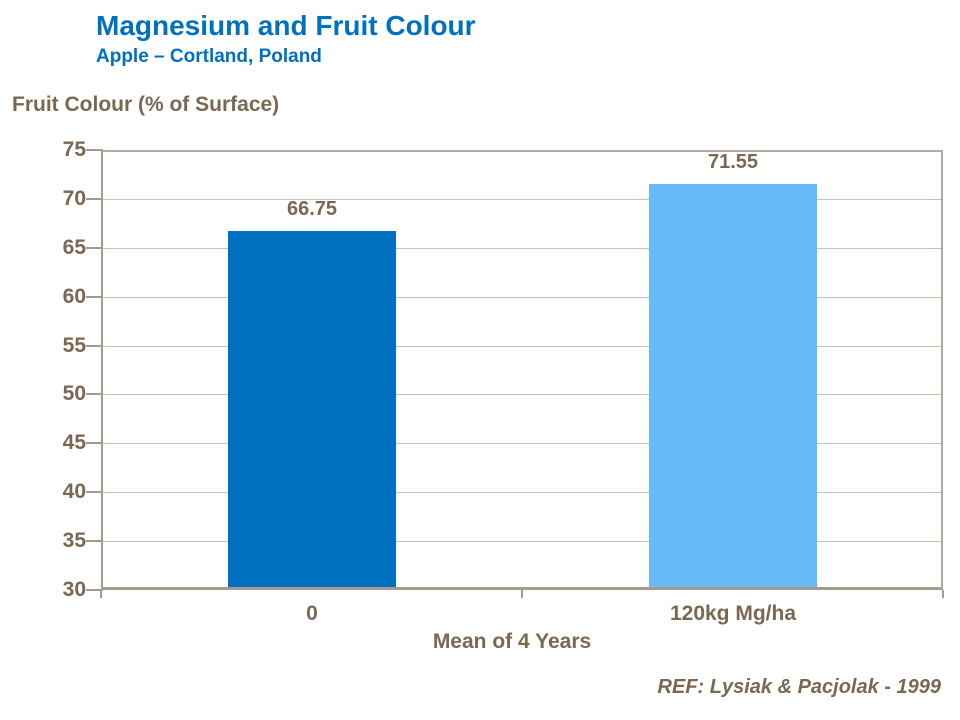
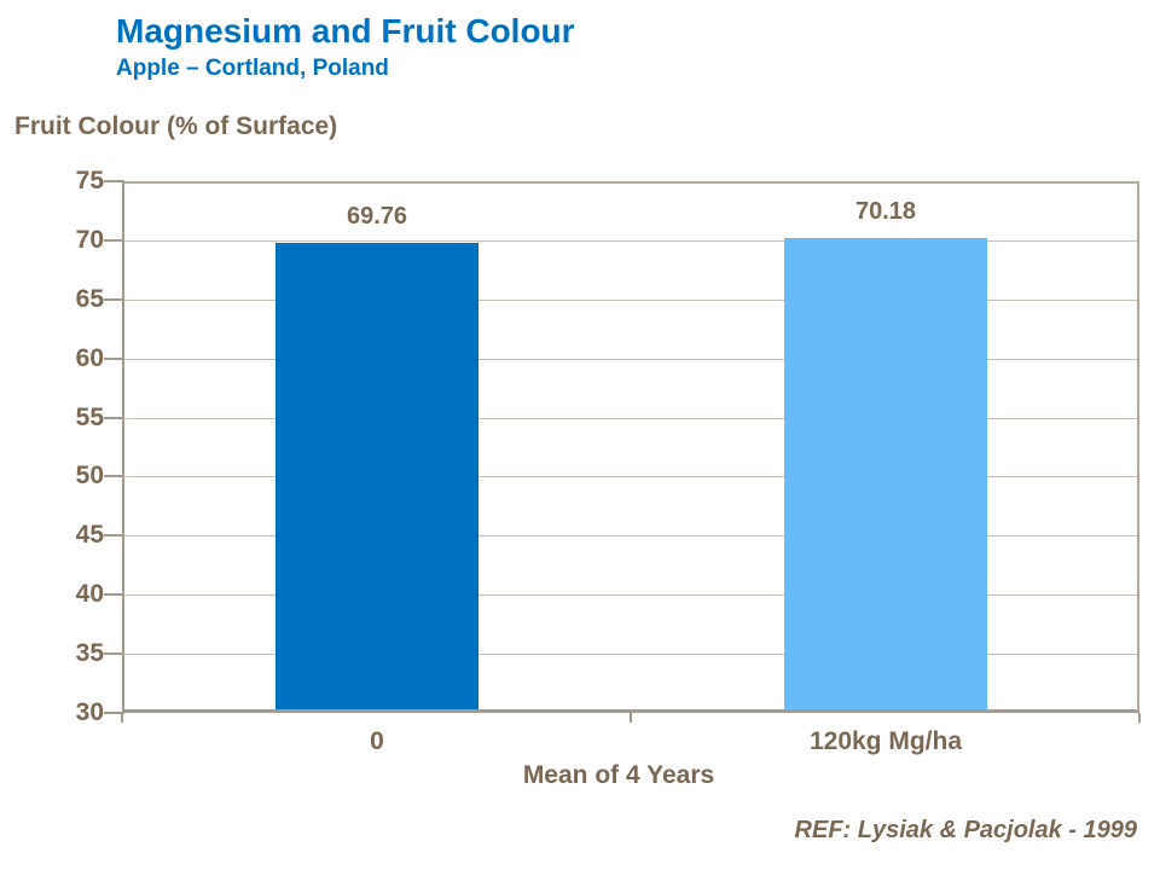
0: 66.75 -> 69.76
120kg Mg/ha: 71.55 -> 70.18
